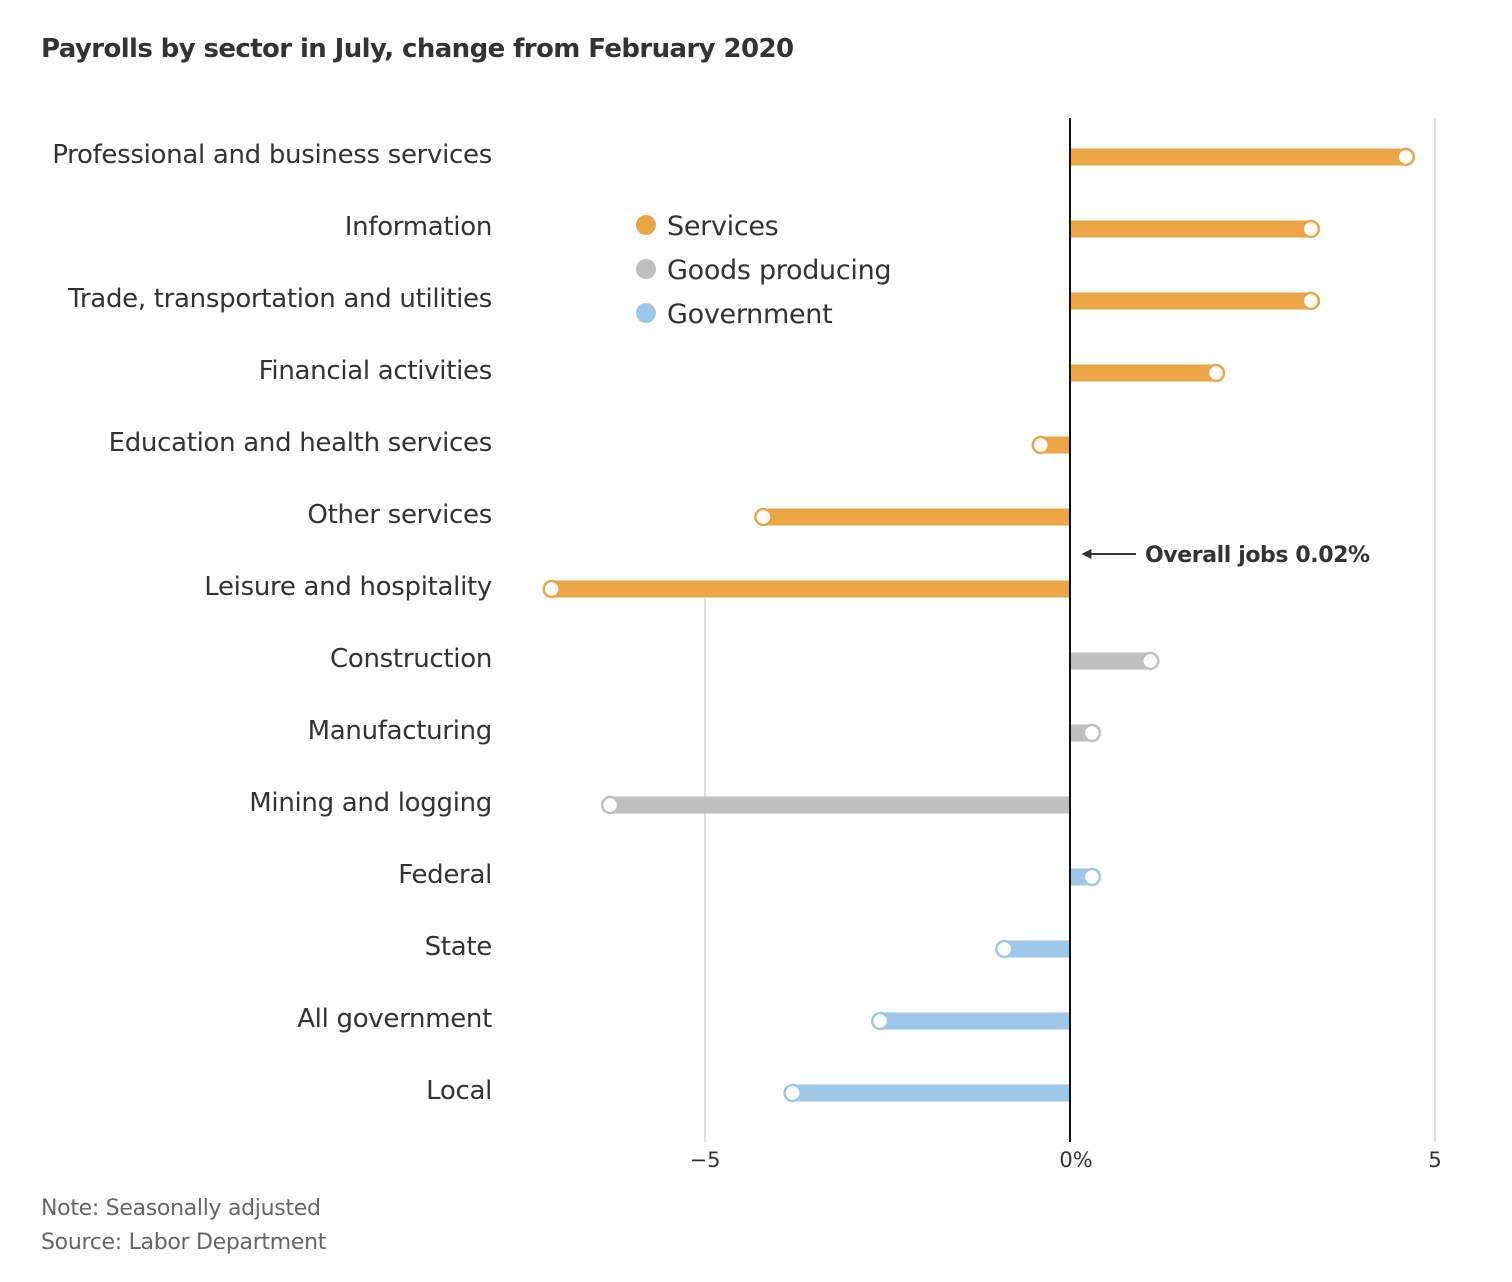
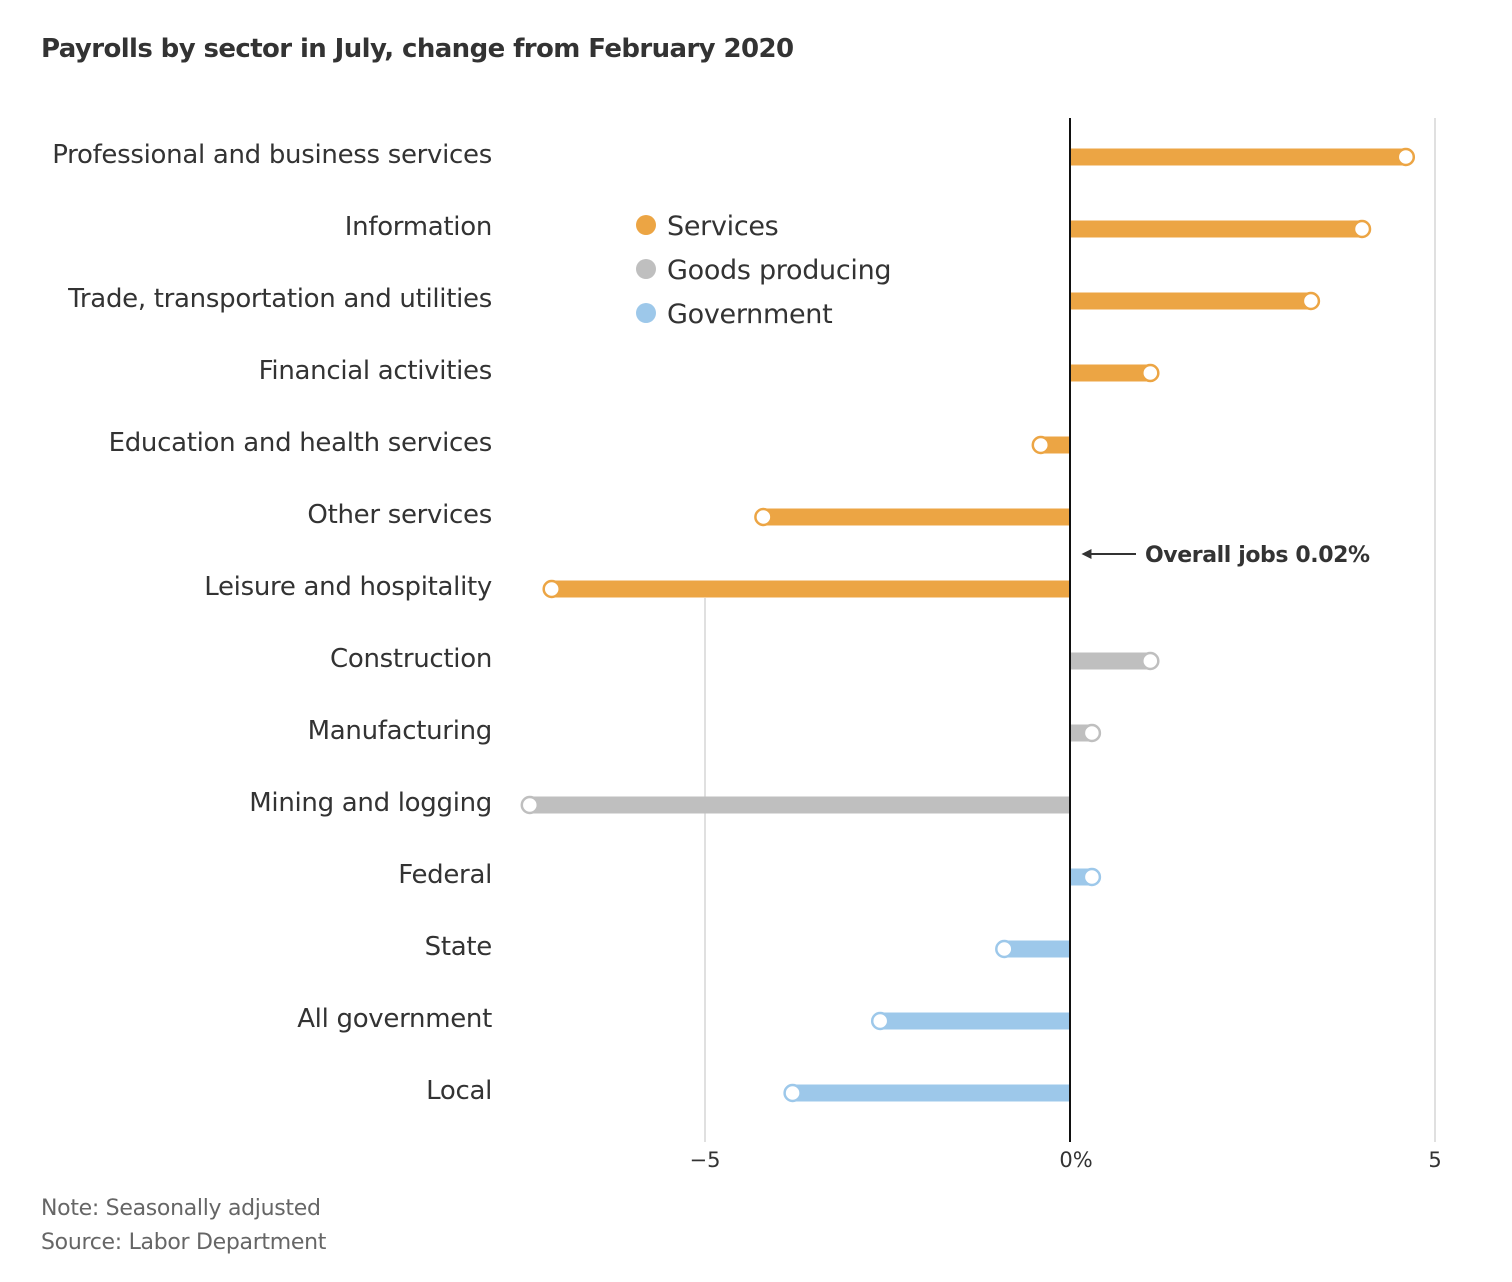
Information: 3.3 -> 4.0
Financial activities: 2.0 -> 1.1
Mining and logging: -6.3 -> -7.4
